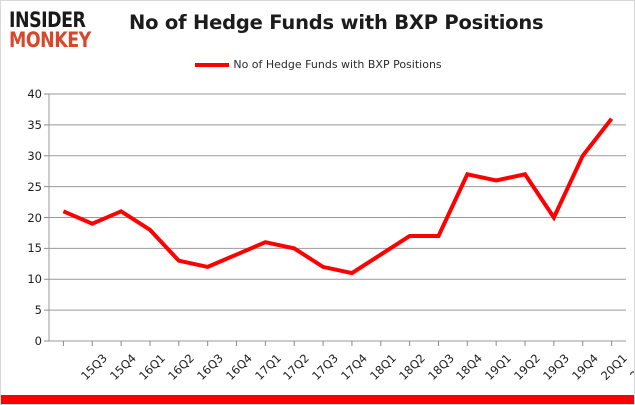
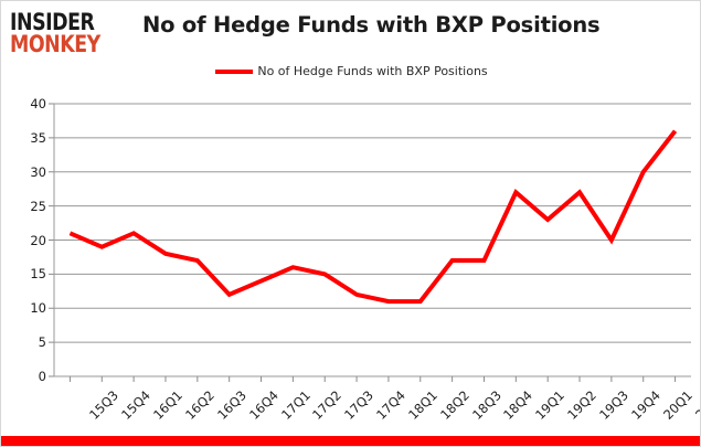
16Q3: 13 -> 17
18Q2: 14 -> 11
19Q2: 26 -> 23
